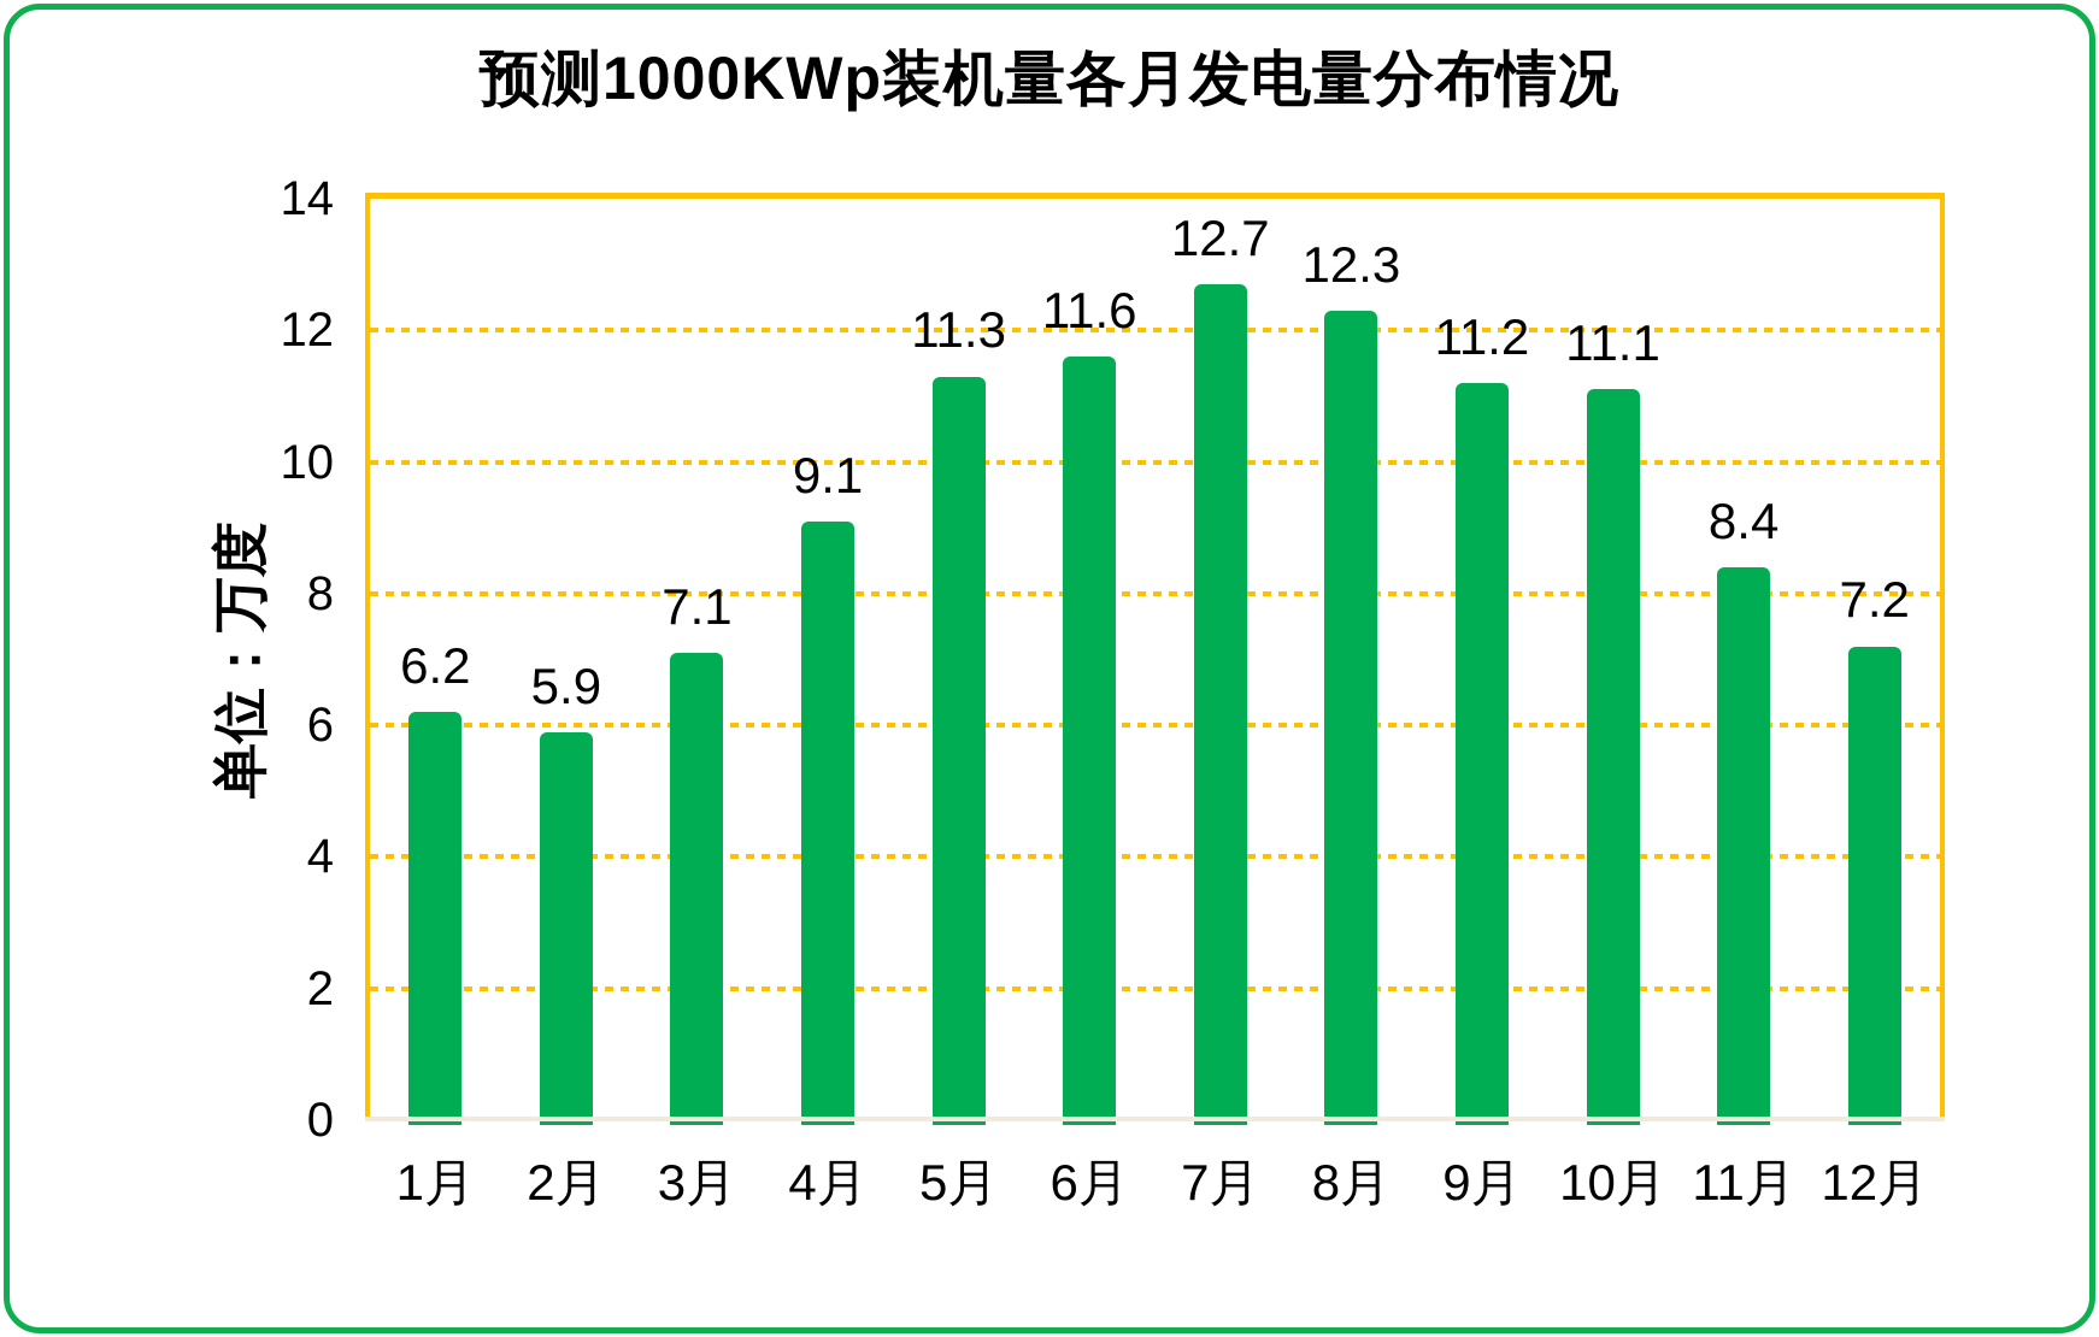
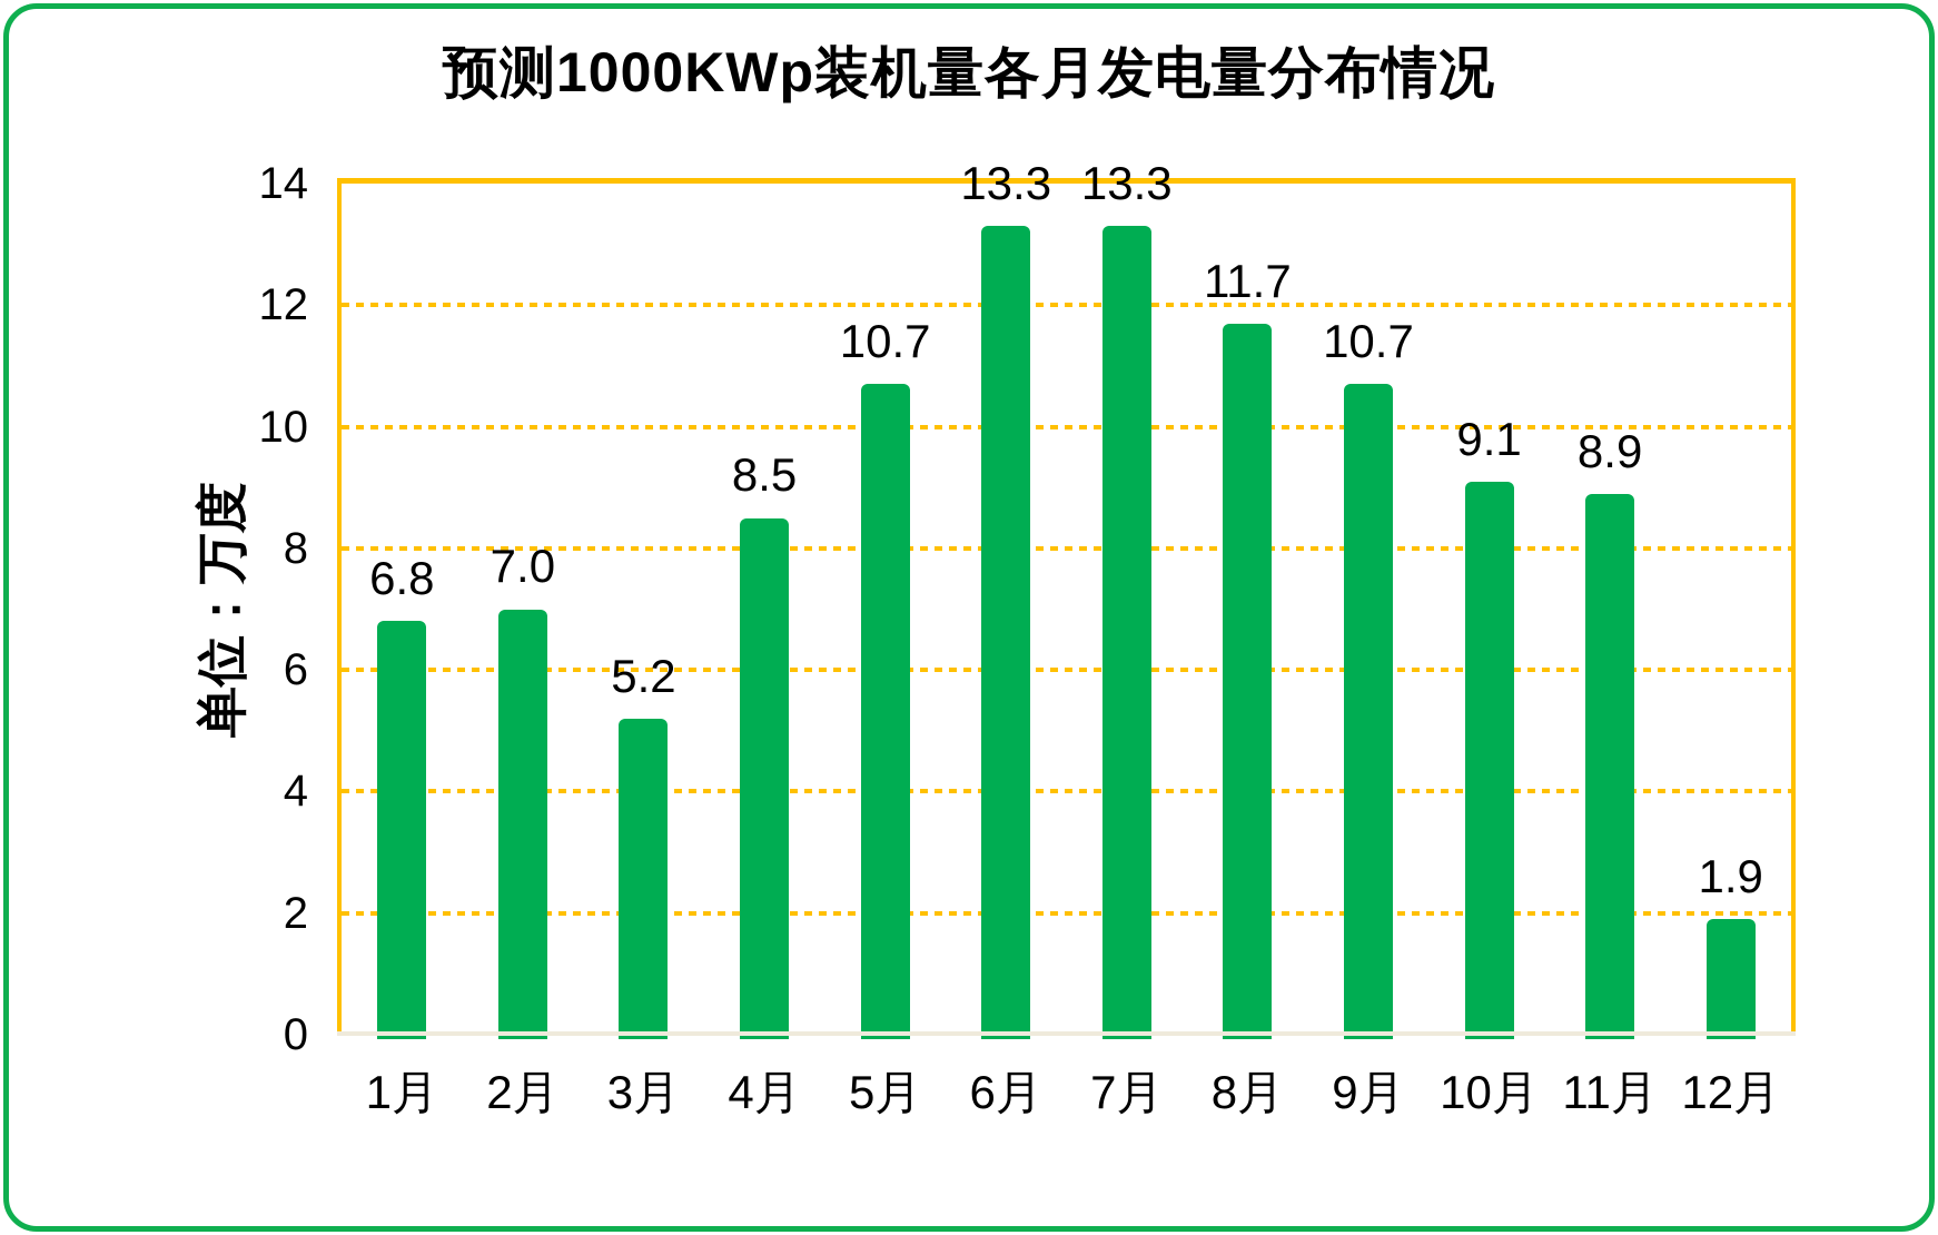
1月: 6.2 -> 6.8
2月: 5.9 -> 7.0
3月: 7.1 -> 5.2
4月: 9.1 -> 8.5
5月: 11.3 -> 10.7
6月: 11.6 -> 13.3
7月: 12.7 -> 13.3
8月: 12.3 -> 11.7
9月: 11.2 -> 10.7
10月: 11.1 -> 9.1
11月: 8.4 -> 8.9
12月: 7.2 -> 1.9
